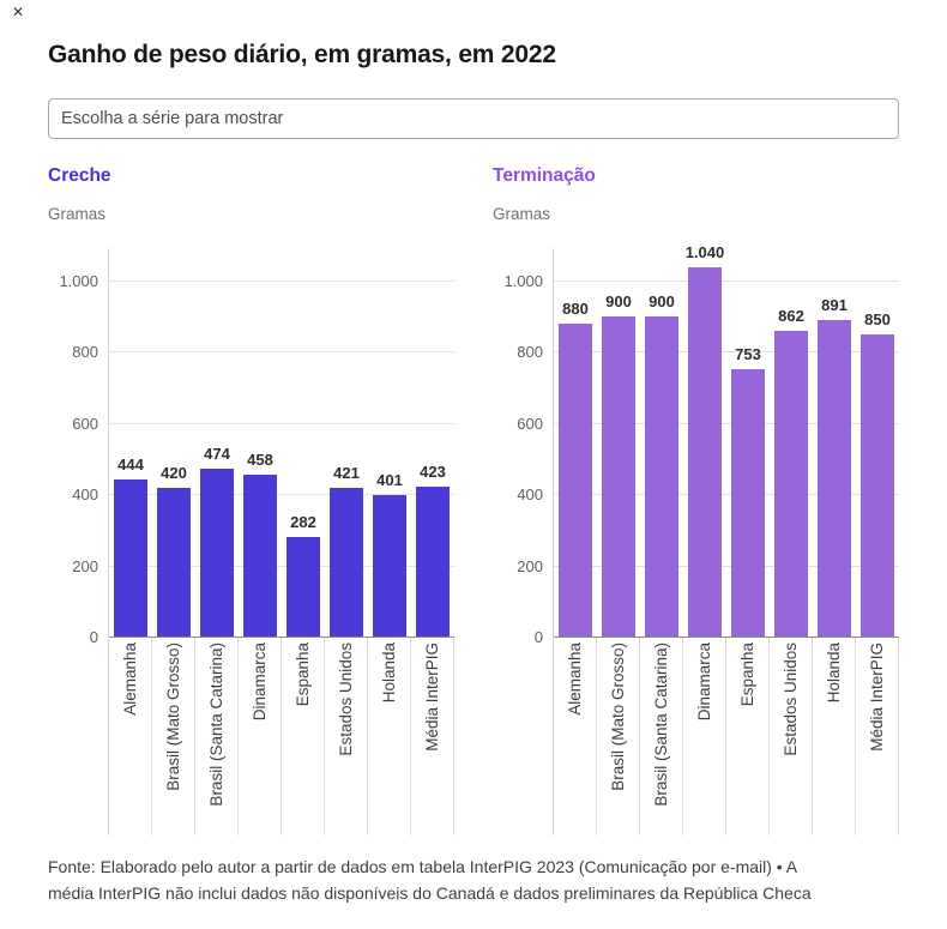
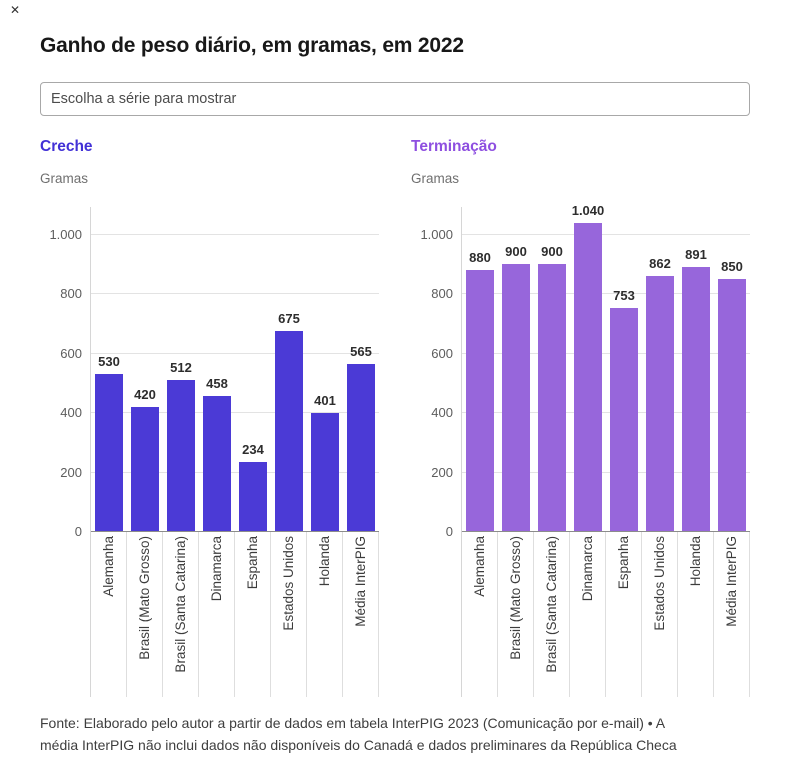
Creche/Alemanha: 444 -> 530
Creche/Brasil (Santa Catarina): 474 -> 512
Creche/Espanha: 282 -> 234
Creche/Estados Unidos: 421 -> 675
Creche/Média InterPIG: 423 -> 565
